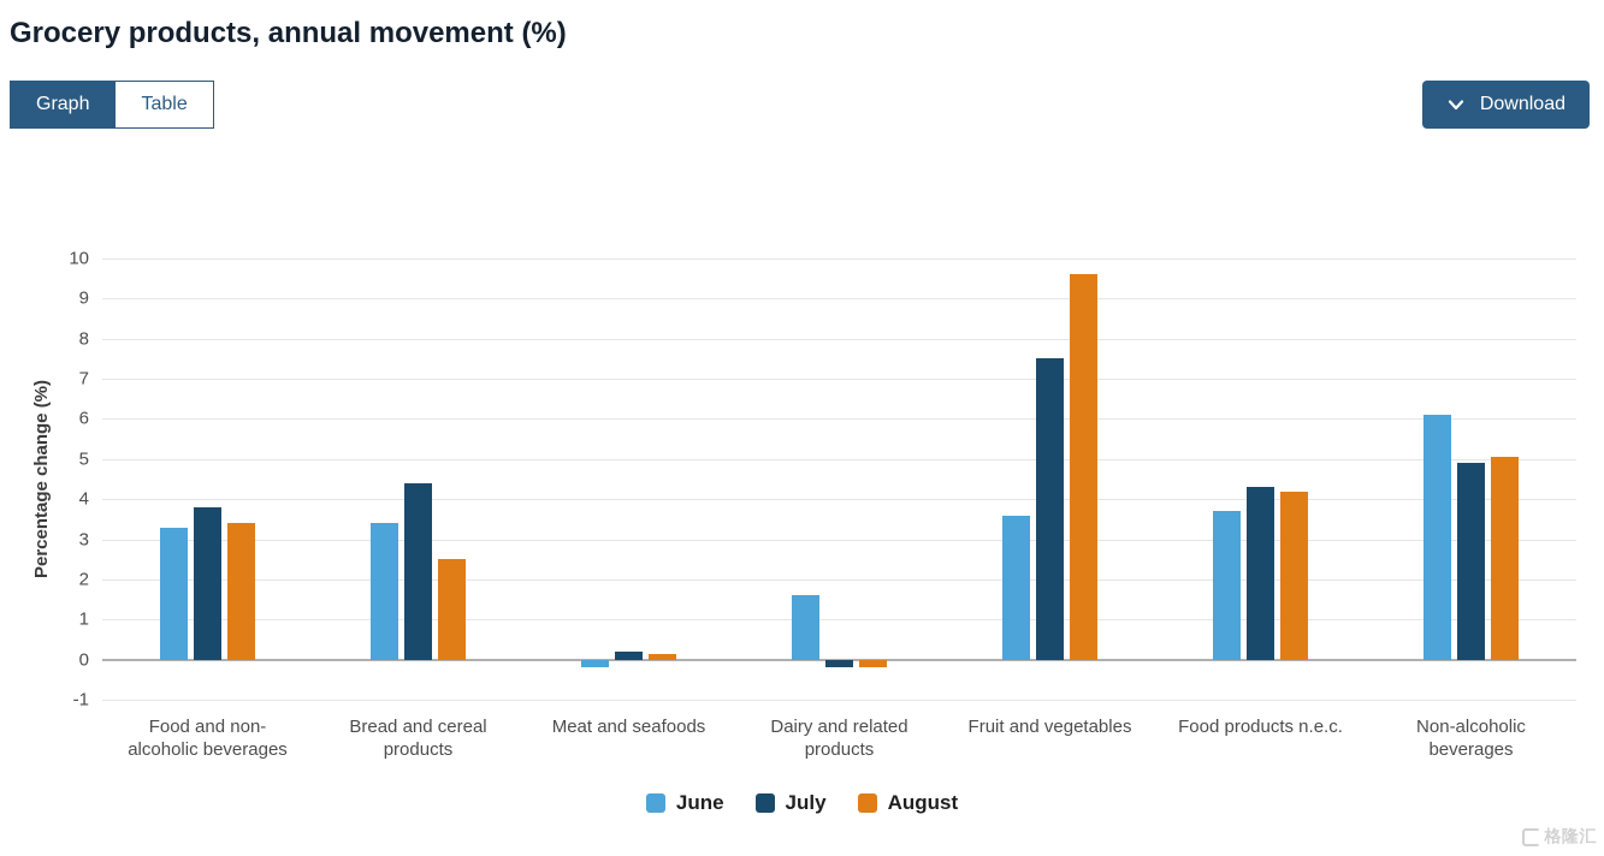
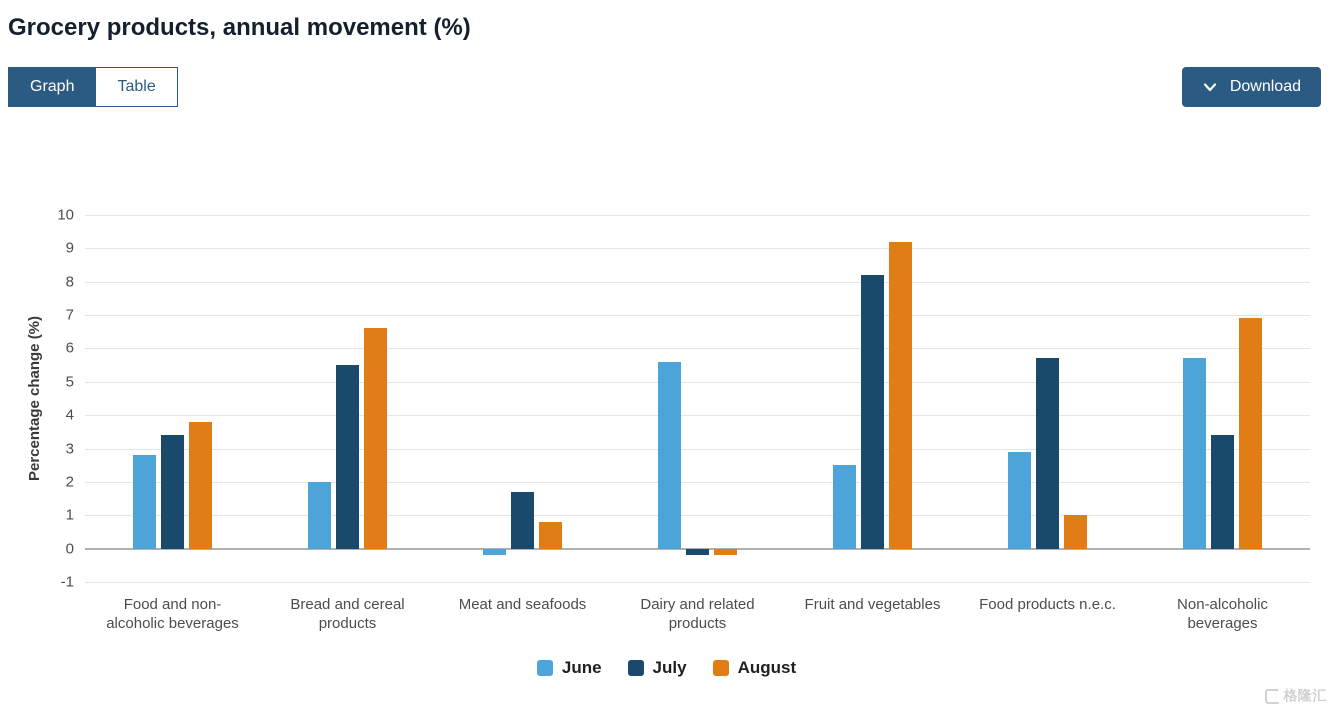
June/Food and non-alcoholic beverages: 3.3 -> 2.8
July/Food and non-alcoholic beverages: 3.8 -> 3.4
August/Food and non-alcoholic beverages: 3.4 -> 3.8
June/Bread and cereal products: 3.4 -> 2.0
July/Bread and cereal products: 4.4 -> 5.5
August/Bread and cereal products: 2.5 -> 6.6
July/Meat and seafoods: 0.2 -> 1.7
August/Meat and seafoods: 0.1 -> 0.8
June/Dairy and related products: 1.6 -> 5.6
June/Fruit and vegetables: 3.6 -> 2.5
July/Fruit and vegetables: 7.5 -> 8.2
August/Fruit and vegetables: 9.6 -> 9.2
June/Food products n.e.c.: 3.7 -> 2.9
July/Food products n.e.c.: 4.3 -> 5.7
August/Food products n.e.c.: 4.2 -> 1.0
June/Non-alcoholic beverages: 6.1 -> 5.7
July/Non-alcoholic beverages: 4.9 -> 3.4
August/Non-alcoholic beverages: 5.0 -> 6.9
